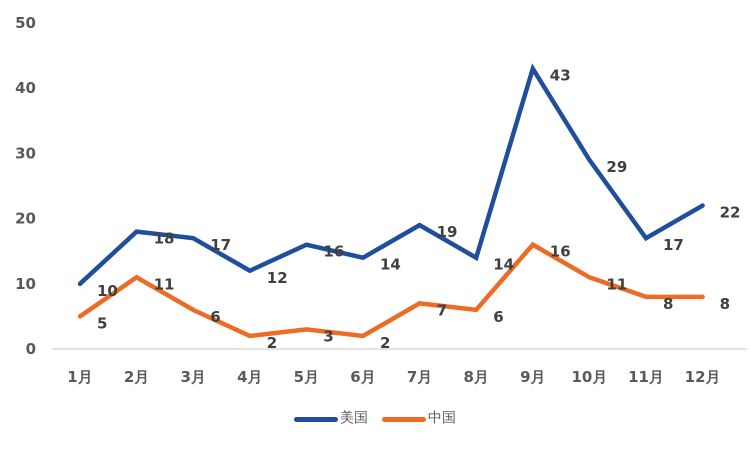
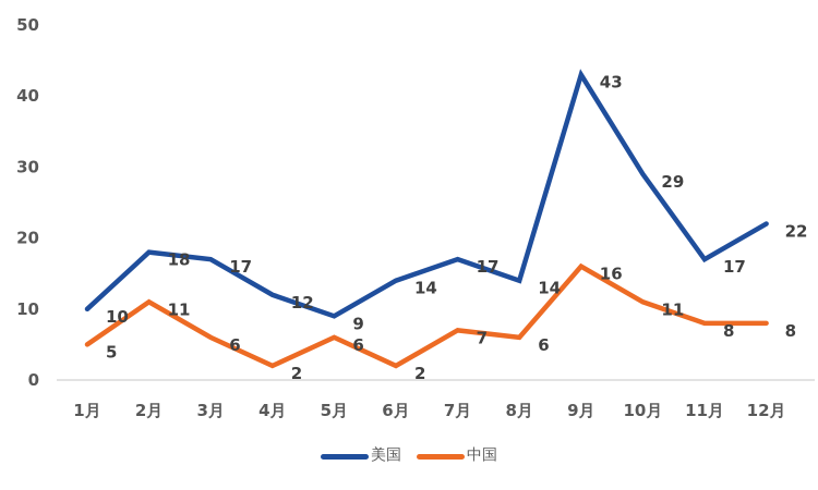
美国/5月: 16 -> 9
中国/5月: 3 -> 6
美国/7月: 19 -> 17
